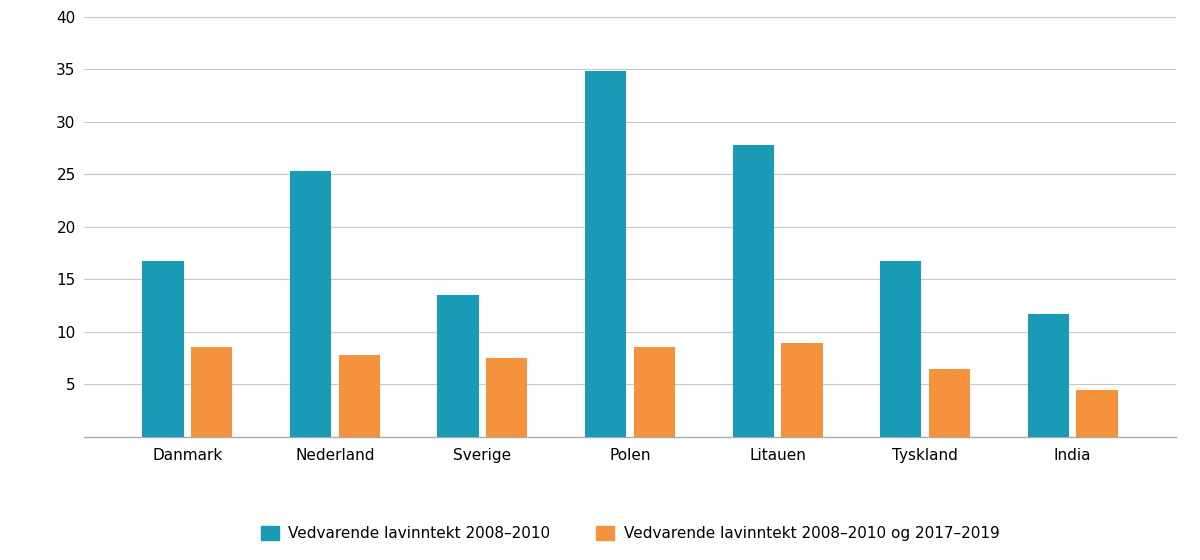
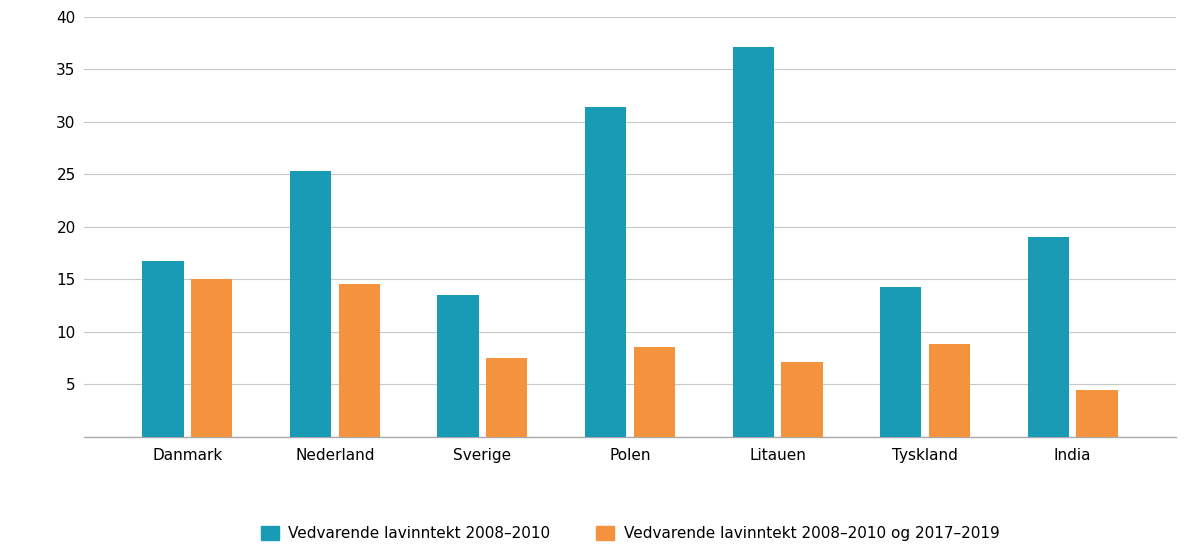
Vedvarende lavinntekt 2008–2010 og 2017–2019/Danmark: 8.6 -> 15.0
Vedvarende lavinntekt 2008–2010 og 2017–2019/Nederland: 7.8 -> 14.6
Vedvarende lavinntekt 2008–2010/Polen: 34.8 -> 31.4
Vedvarende lavinntekt 2008–2010/Litauen: 27.8 -> 37.1
Vedvarende lavinntekt 2008–2010 og 2017–2019/Litauen: 8.9 -> 7.1
Vedvarende lavinntekt 2008–2010/Tyskland: 16.7 -> 14.3
Vedvarende lavinntekt 2008–2010 og 2017–2019/Tyskland: 6.5 -> 8.8
Vedvarende lavinntekt 2008–2010/India: 11.7 -> 19.0
